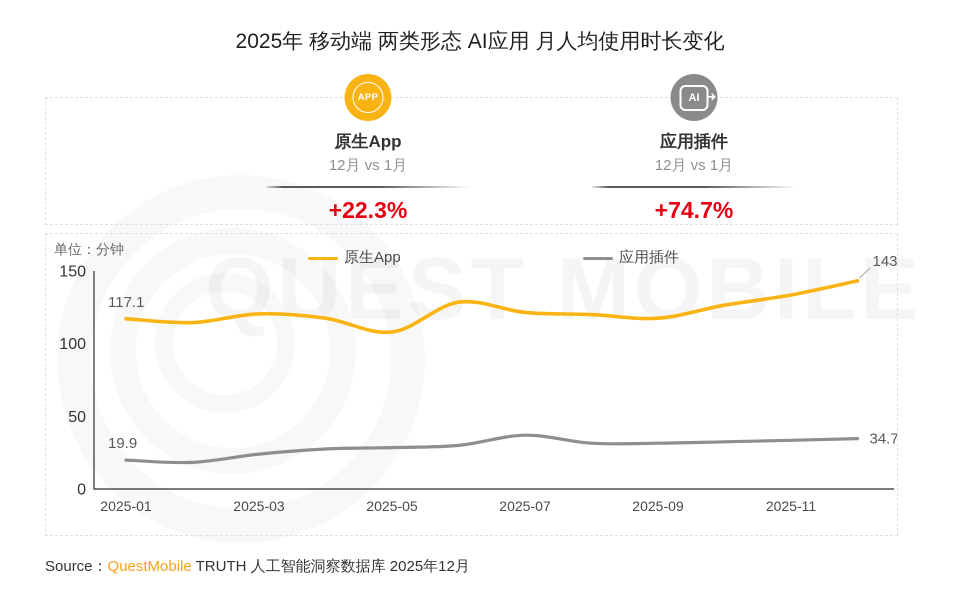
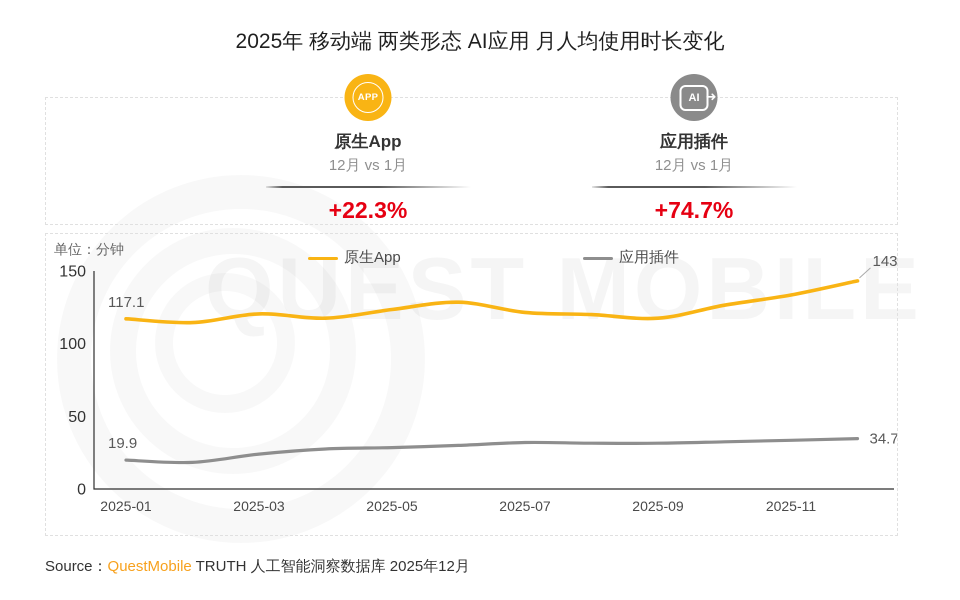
原生App/2025-05: 108 -> 124
应用插件/2025-07: 37 -> 32
